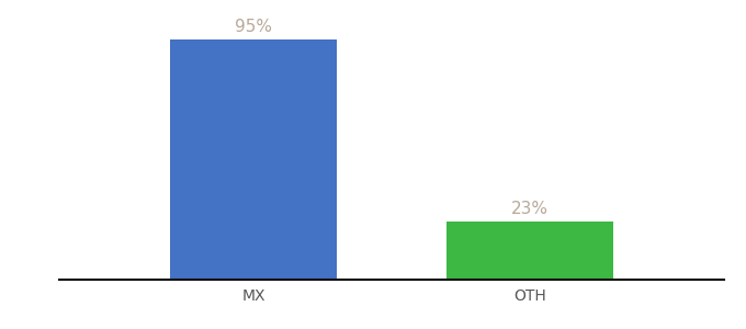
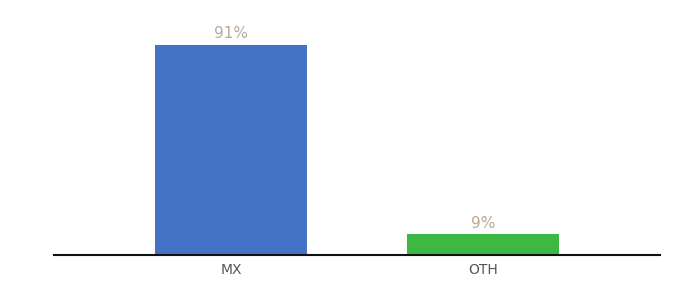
MX: 95% -> 91%
OTH: 23% -> 9%
